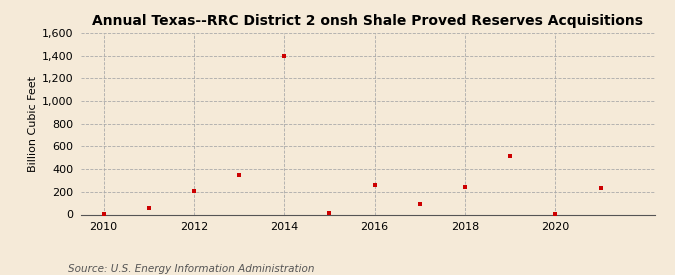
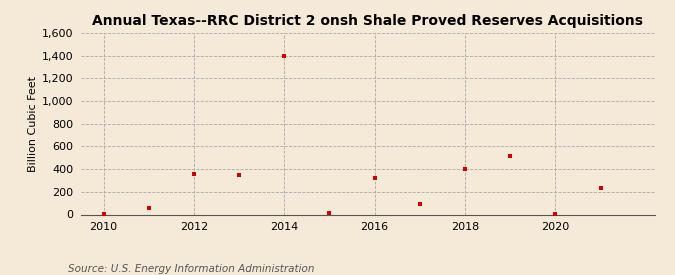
2012: 210 -> 360
2016: 260 -> 320
2018: 240 -> 400
